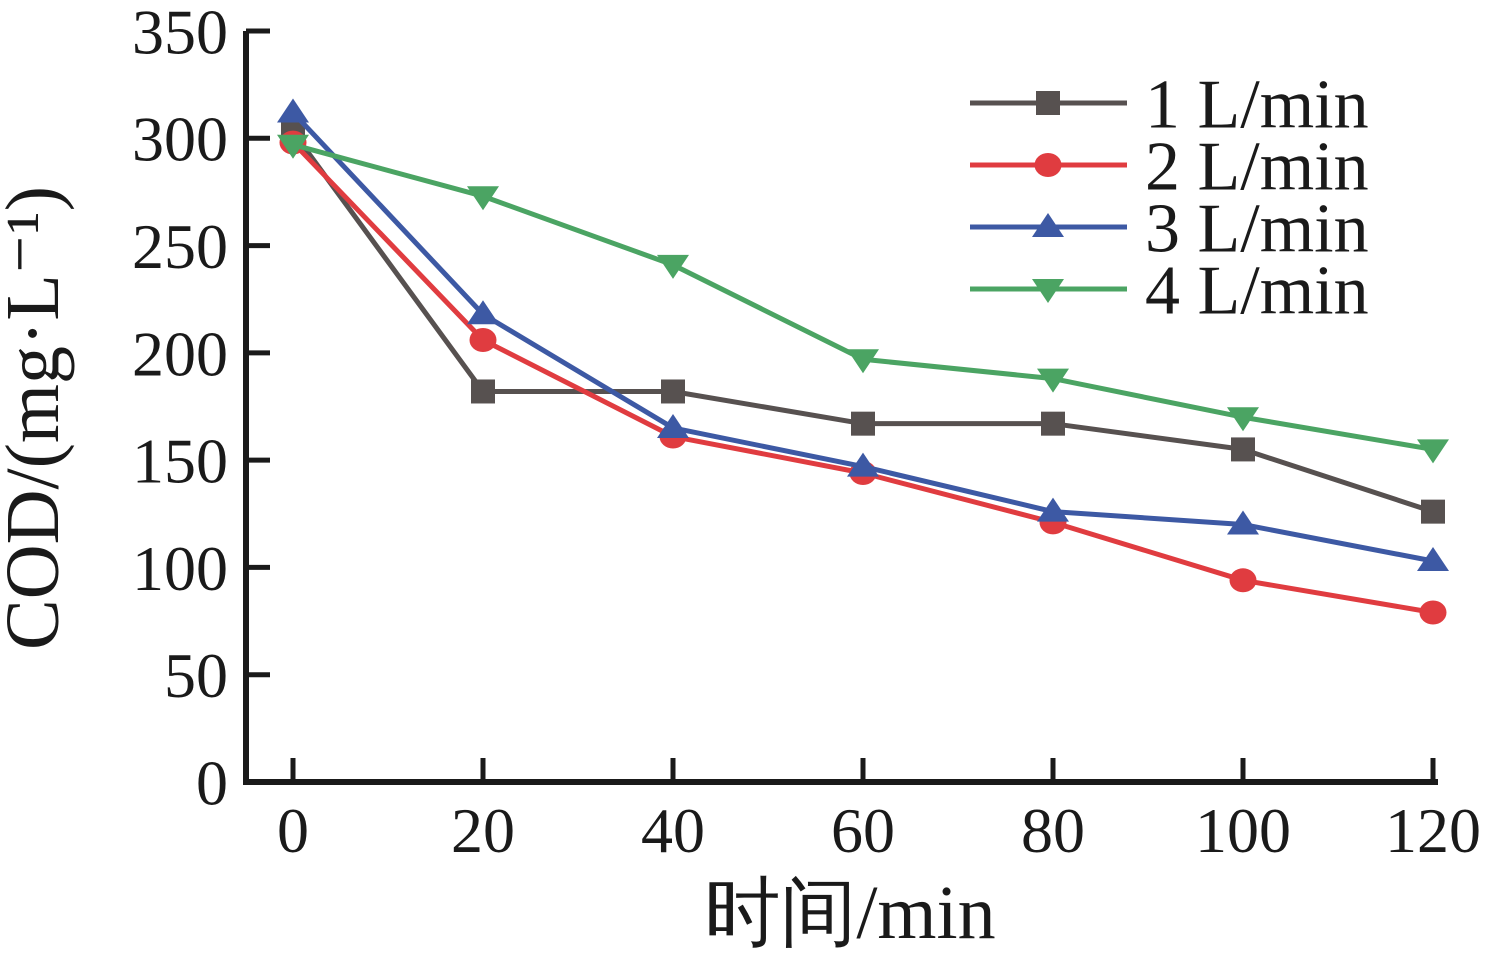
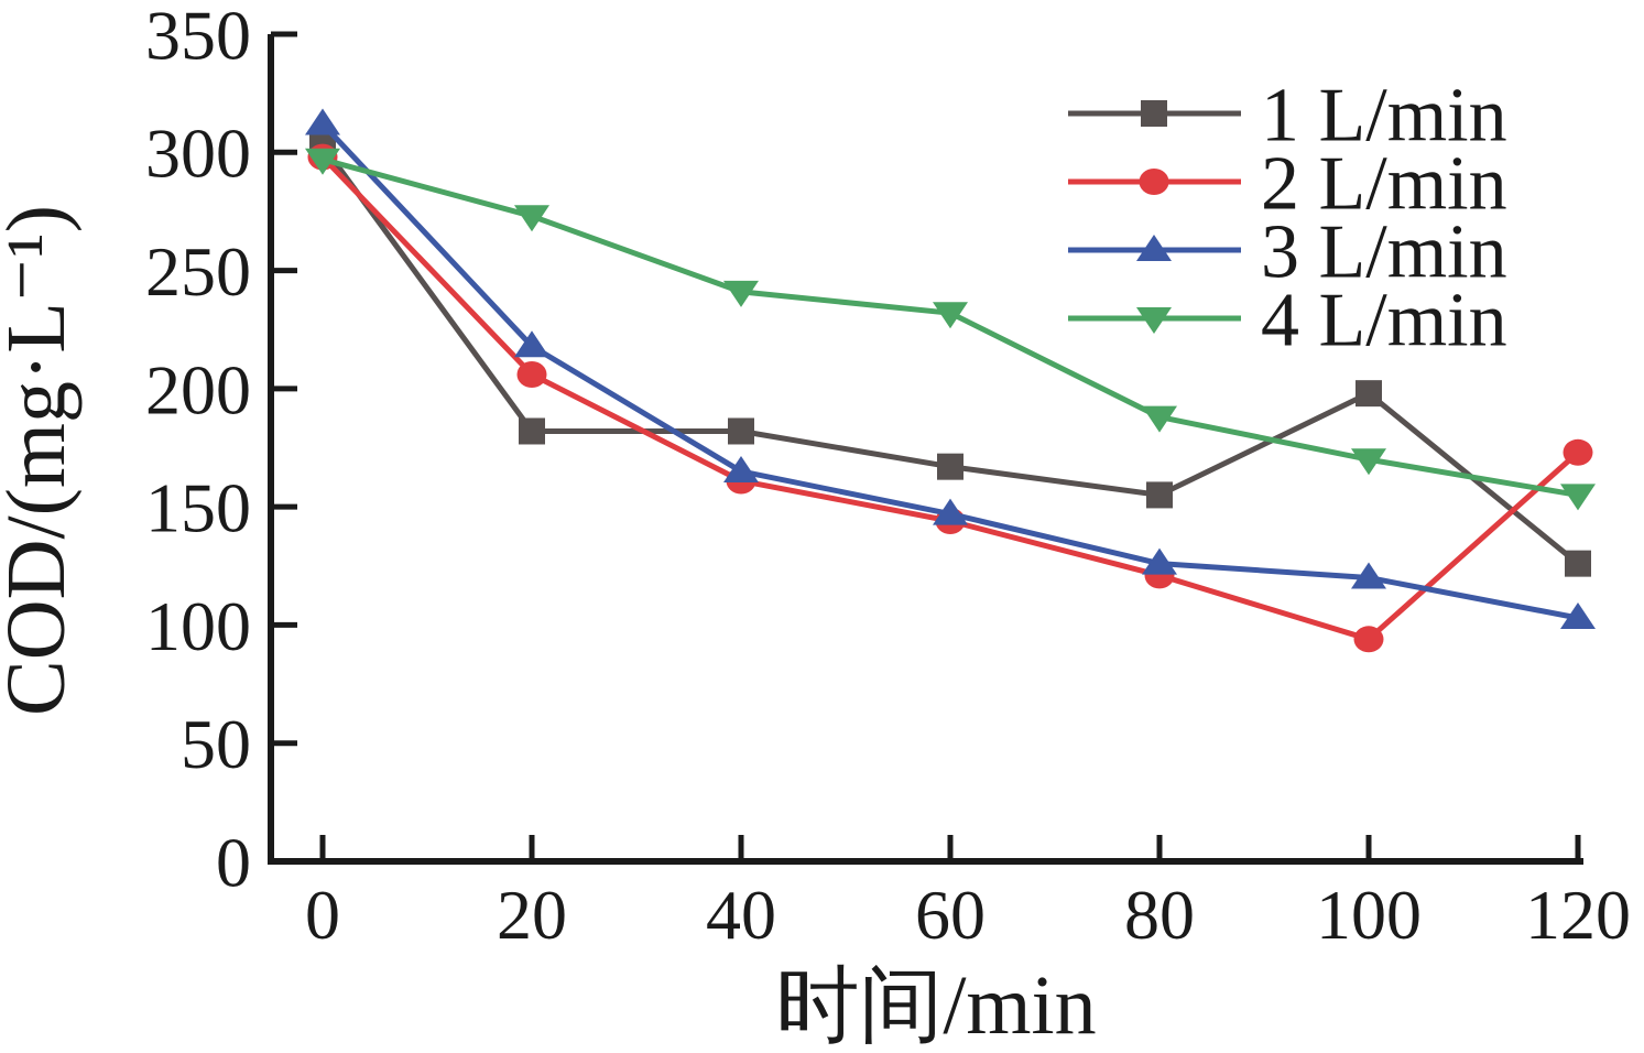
4 L/min/60: 197 -> 232
1 L/min/80: 167 -> 155
1 L/min/100: 155 -> 198
2 L/min/120: 79 -> 173
